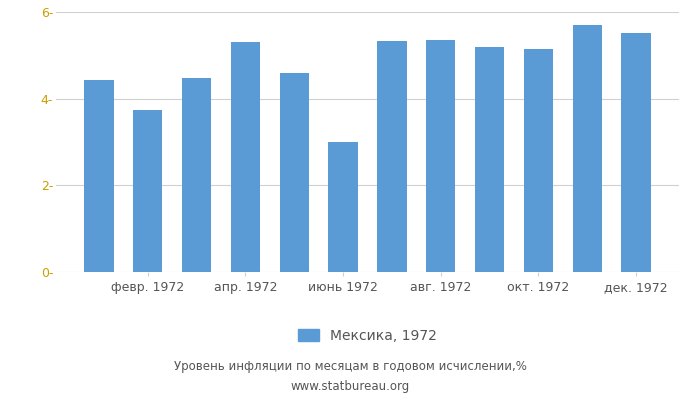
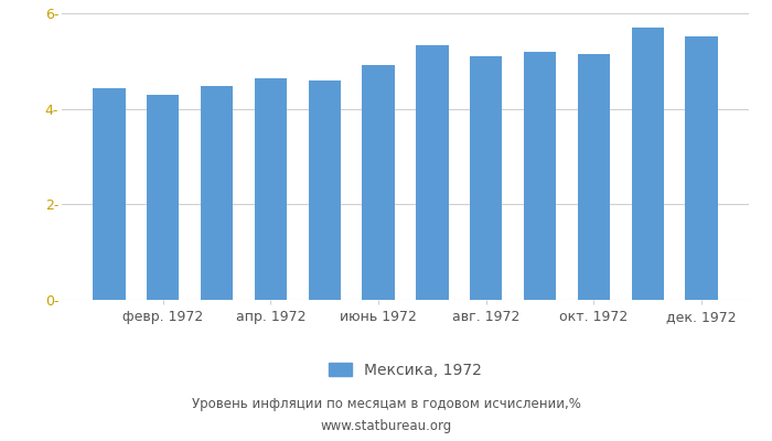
февр. 1972: 3.75- -> 4.30-
апр. 1972: 5.30- -> 4.65-
июнь 1972: 3.00- -> 4.92-
авг. 1972: 5.35- -> 5.10-
